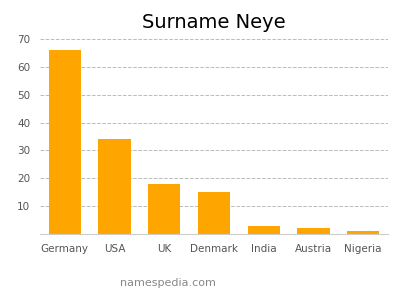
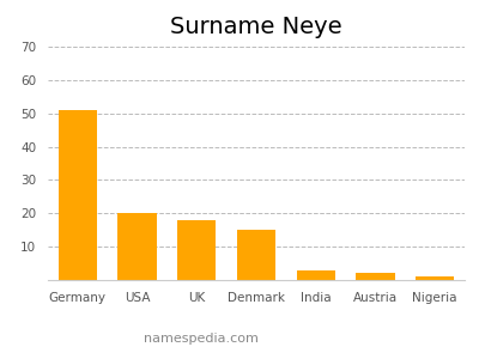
Germany: 66 -> 51
USA: 34 -> 20
